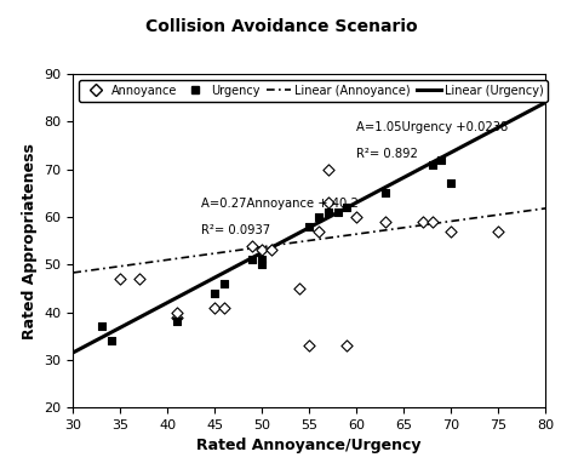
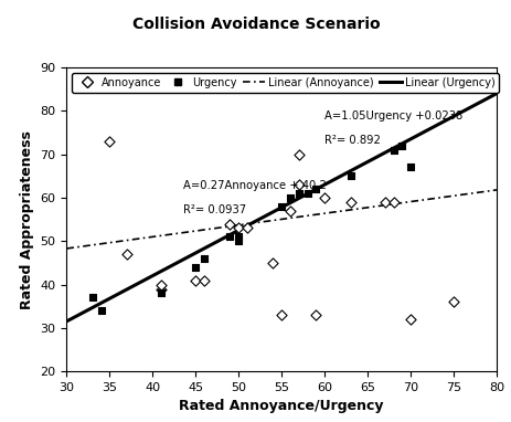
Annoyance/35: 47 -> 73
Annoyance/70: 57 -> 32
Annoyance/75: 57 -> 36
